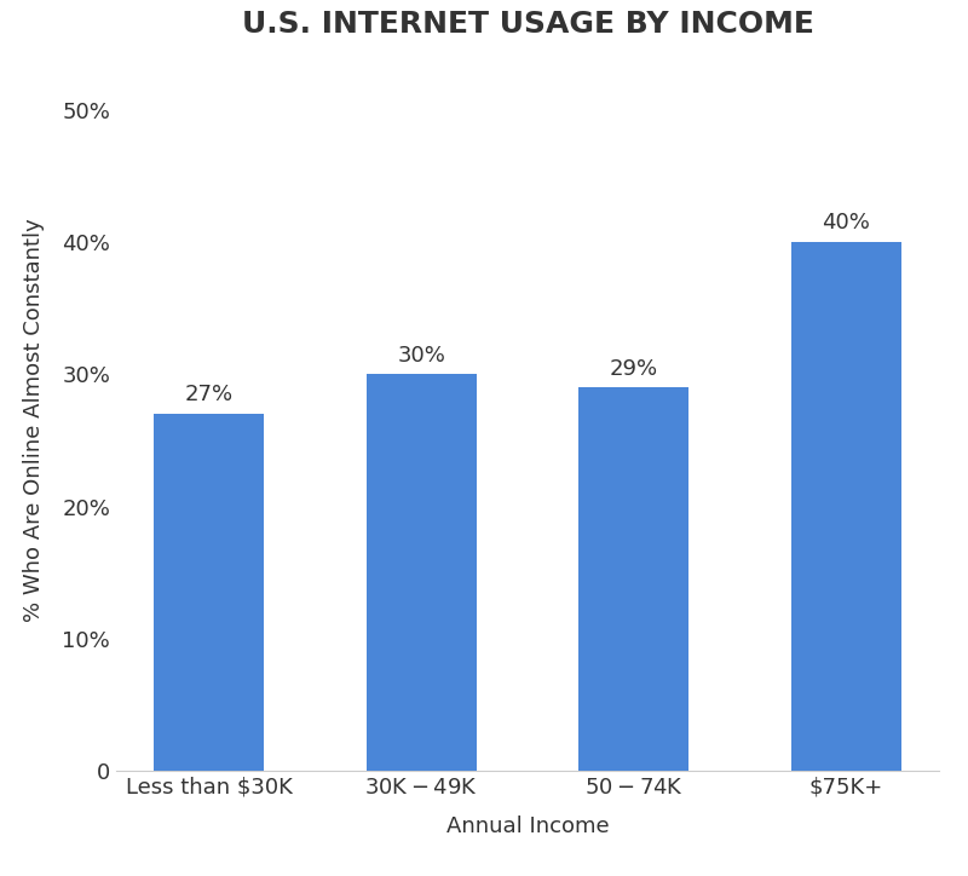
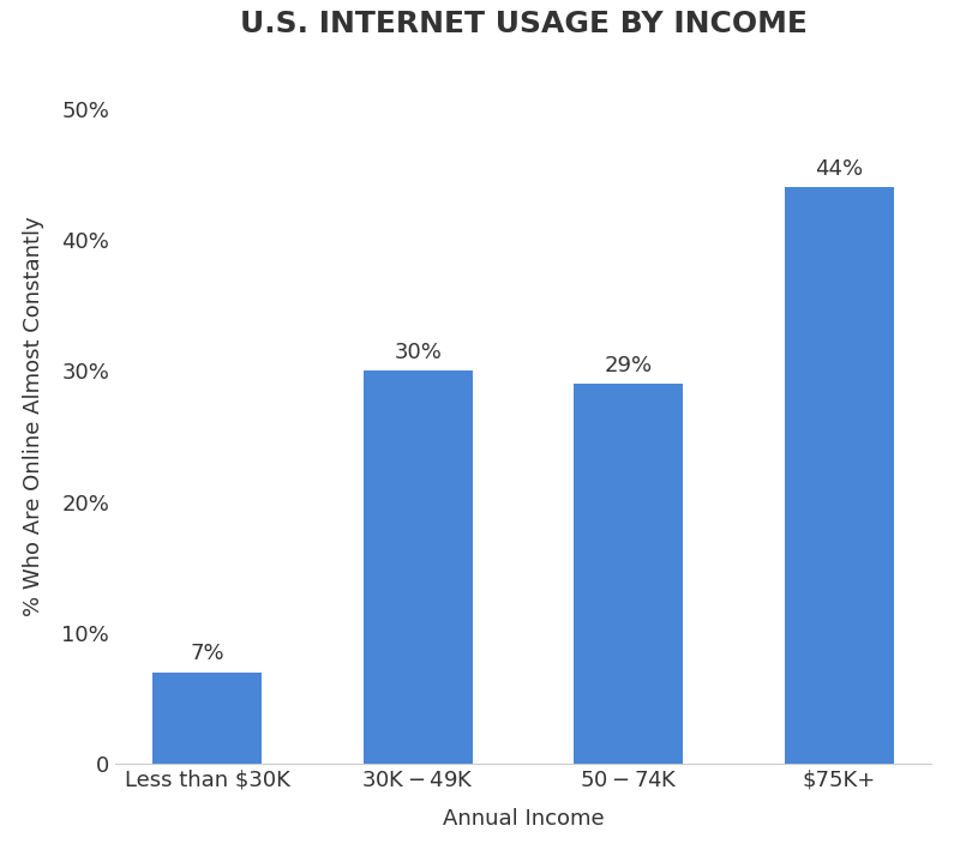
Less than $30K: 27% -> 7%
$75K+: 40% -> 44%
